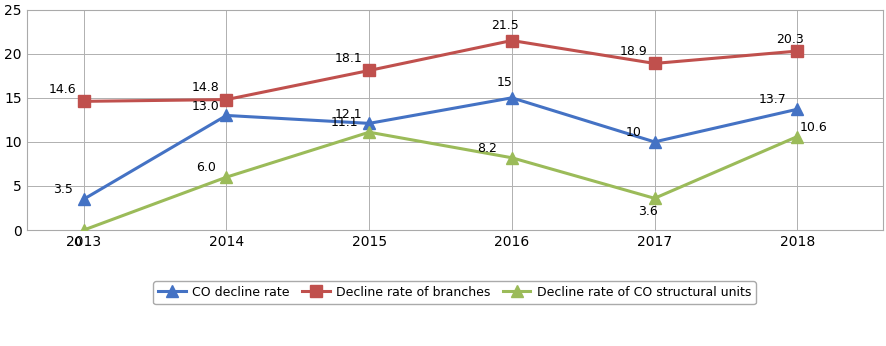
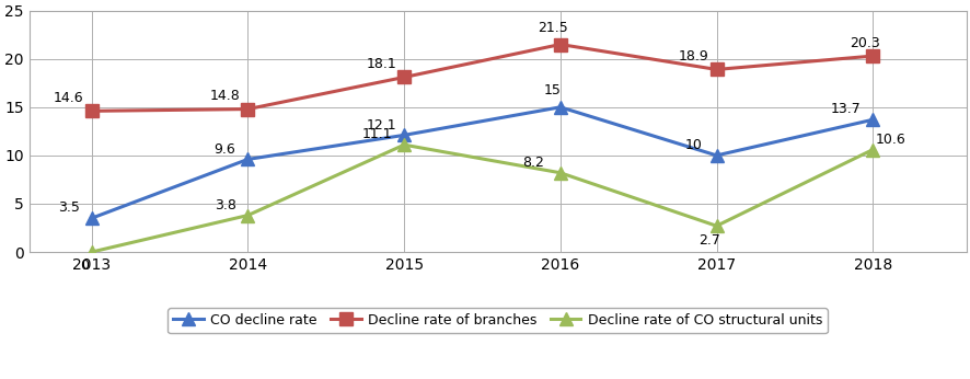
CO decline rate/2014: 13.0 -> 9.6
Decline rate of CO structural units/2014: 6.0 -> 3.8
Decline rate of CO structural units/2017: 3.6 -> 2.7
